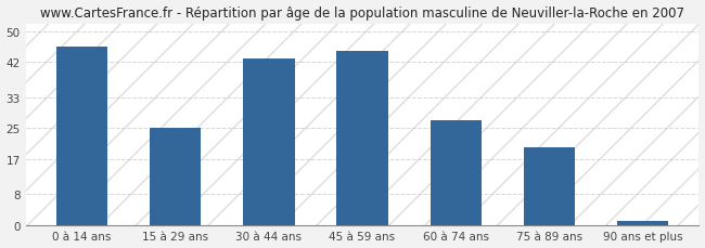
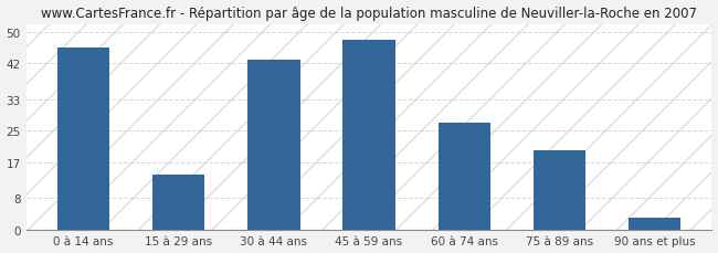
15 à 29 ans: 25 -> 14
45 à 59 ans: 45 -> 48
90 ans et plus: 1 -> 3
